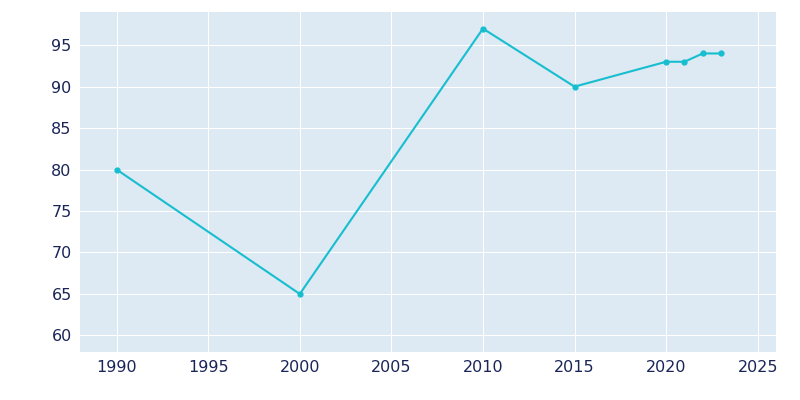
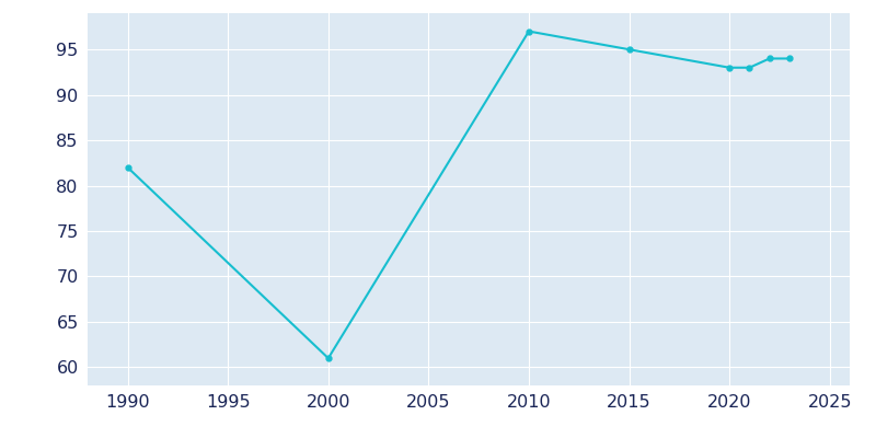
1990: 80 -> 82
2000: 65 -> 61
2015: 90 -> 95
